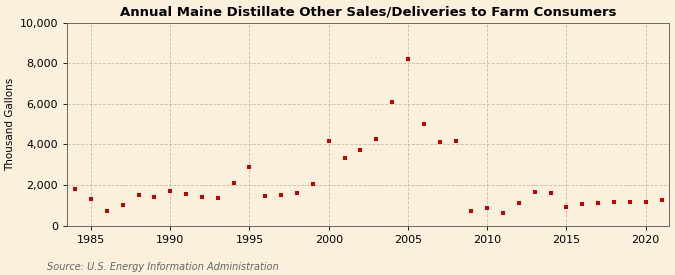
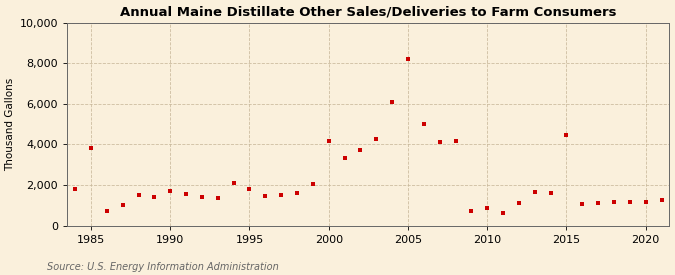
1985: 1,300 -> 3,800
1995: 2,900 -> 1,800
2015: 900 -> 4,450
